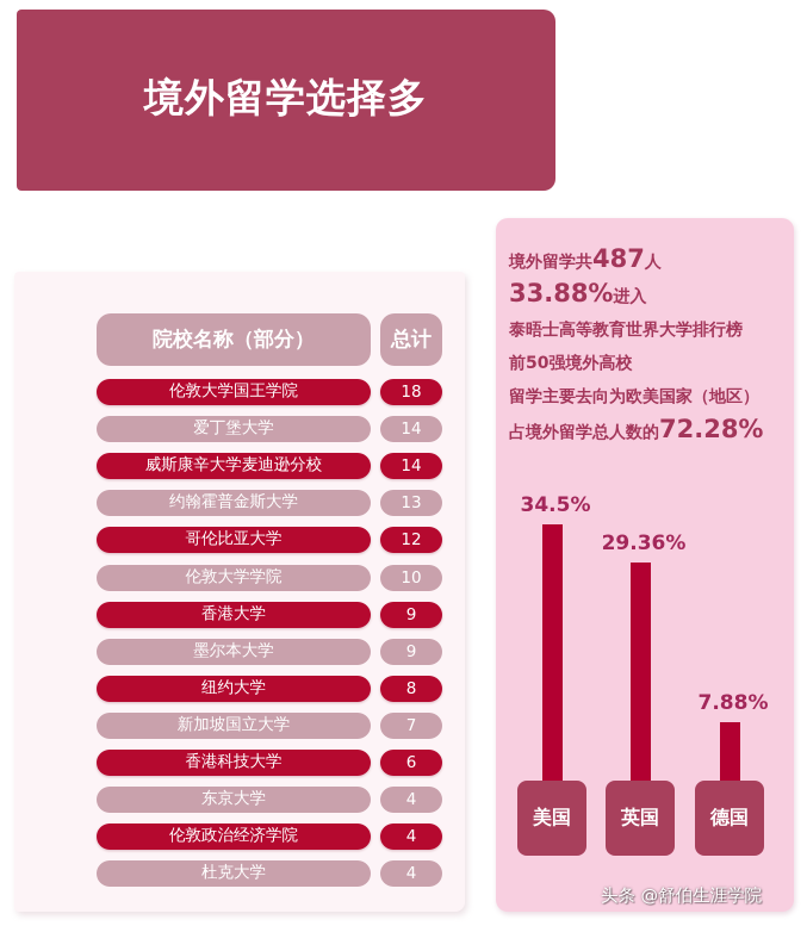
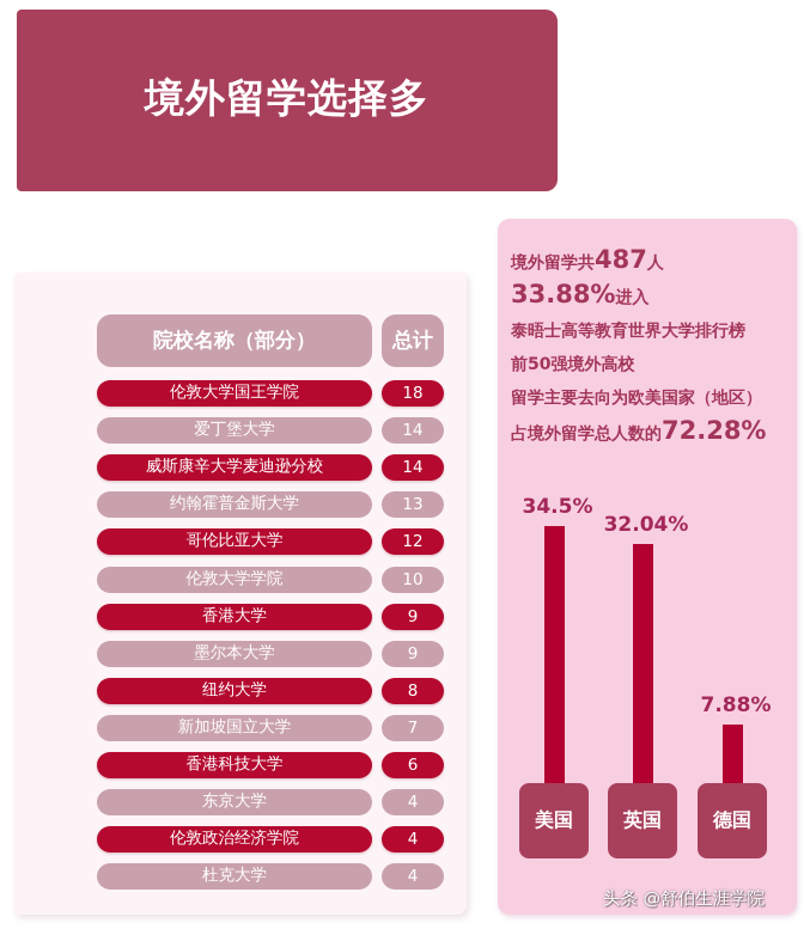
英国: 29.36% -> 32.04%
